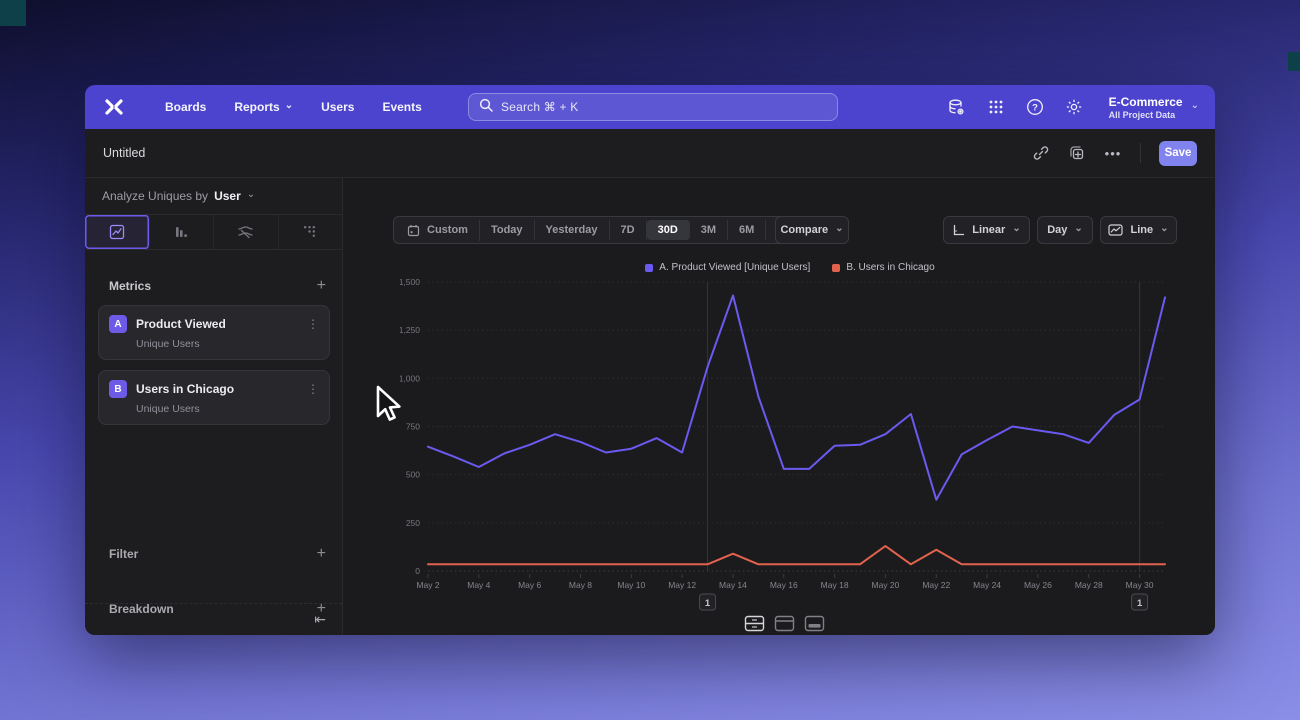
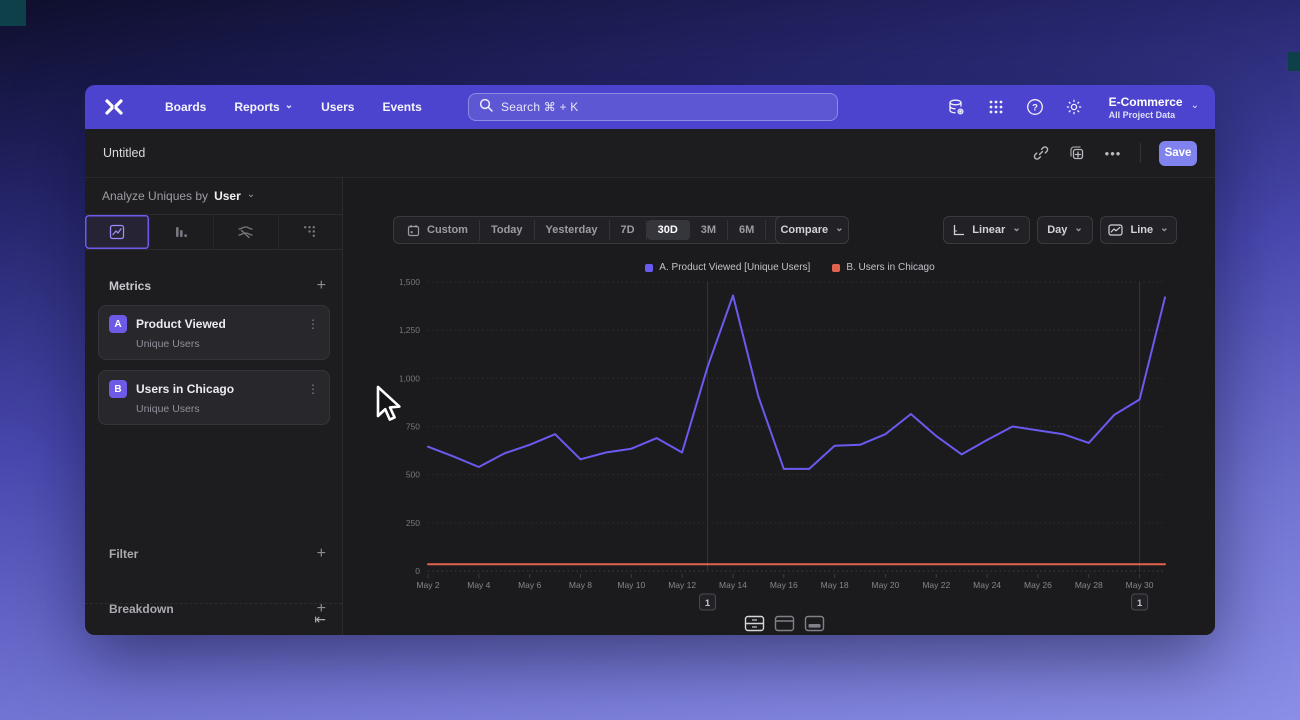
A. Product Viewed [Unique Users]/May 8: 670 -> 580
B. Users in Chicago/May 14: 90 -> 40
B. Users in Chicago/May 20: 130 -> 40
A. Product Viewed [Unique Users]/May 22: 370 -> 700
B. Users in Chicago/May 22: 110 -> 40
